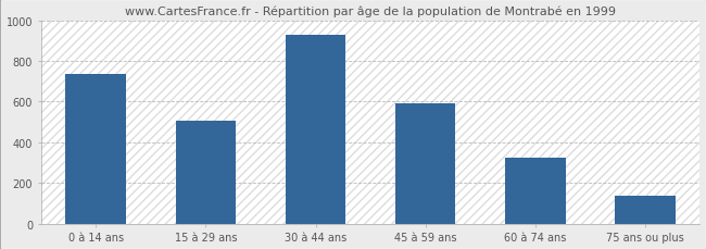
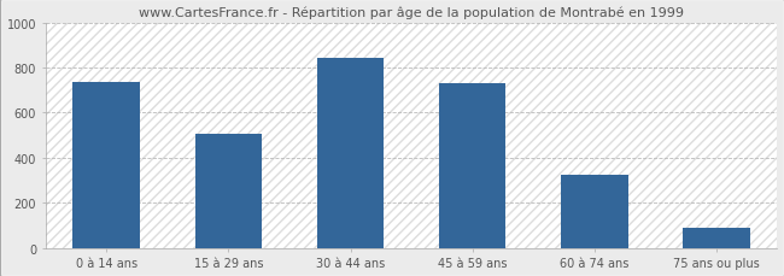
30 à 44 ans: 930 -> 840
45 à 59 ans: 590 -> 730
75 ans ou plus: 140 -> 90
